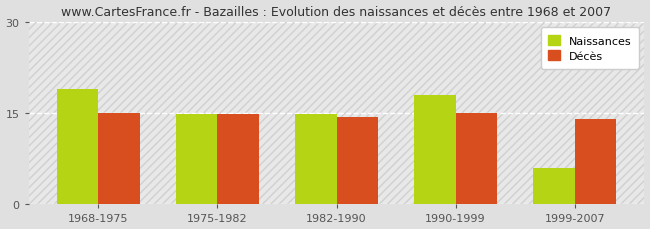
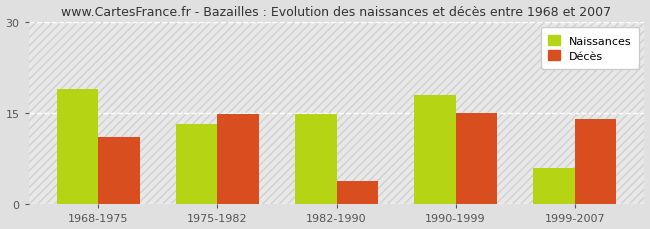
Décès/1968-1975: 15.0 -> 11.0
Naissances/1975-1982: 14.8 -> 13.2
Décès/1982-1990: 14.3 -> 3.8
